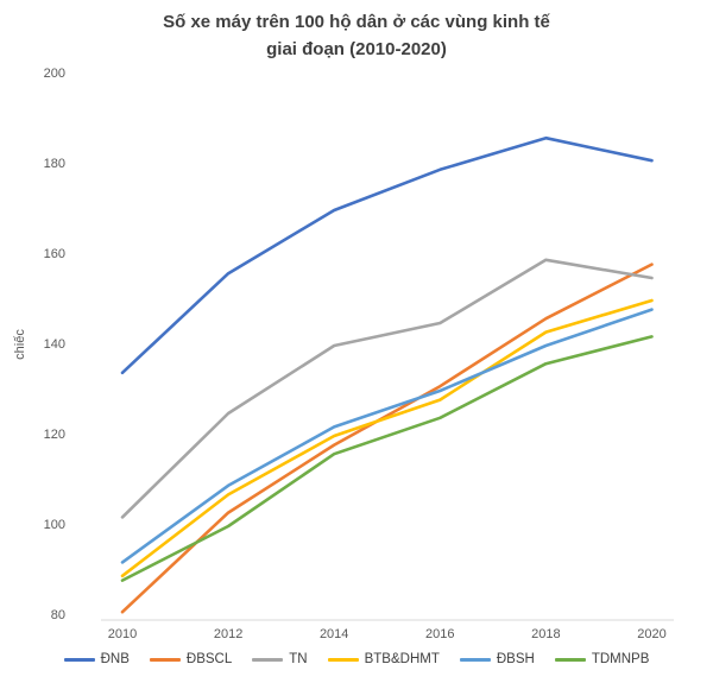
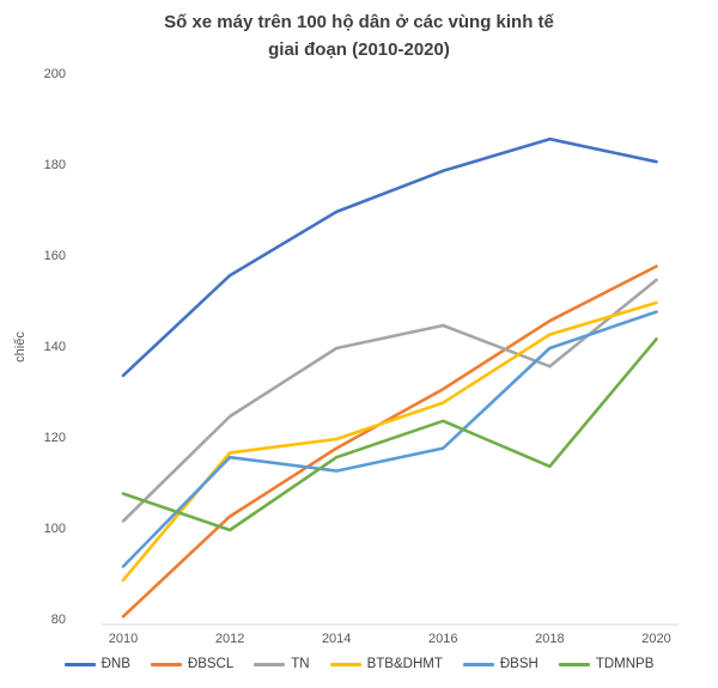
TDMNPB/2010: 88 -> 108
BTB&DHMT/2012: 107 -> 117
ĐBSH/2012: 109 -> 116
ĐBSH/2014: 122 -> 113
ĐBSH/2016: 130 -> 118
TN/2018: 159 -> 136
TDMNPB/2018: 136 -> 114
